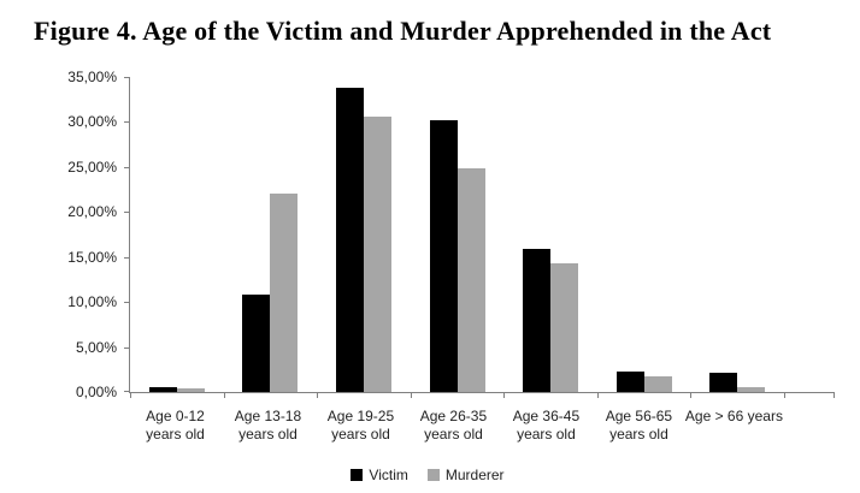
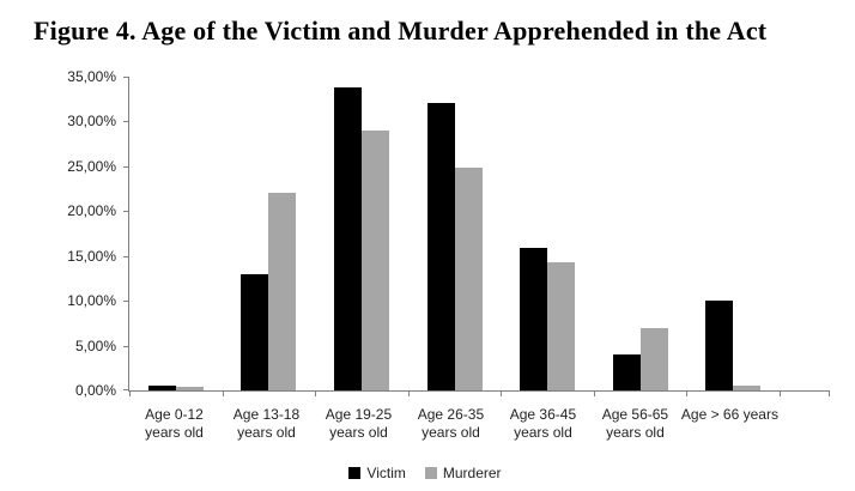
Victim/Age 13-18 years old: 11% -> 13%
Murderer/Age 19-25 years old: 31% -> 29%
Victim/Age 26-35 years old: 30% -> 32%
Victim/Age 56-65 years old: 2% -> 4%
Murderer/Age 56-65 years old: 2% -> 7%
Victim/Age > 66 years: 2% -> 10%
